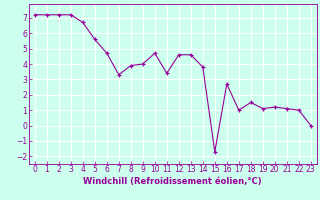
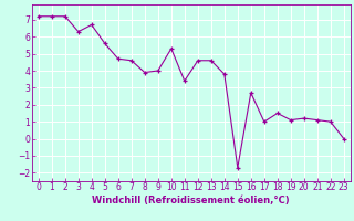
3: 7.2 -> 6.3
7: 3.3 -> 4.6
10: 4.7 -> 5.3
